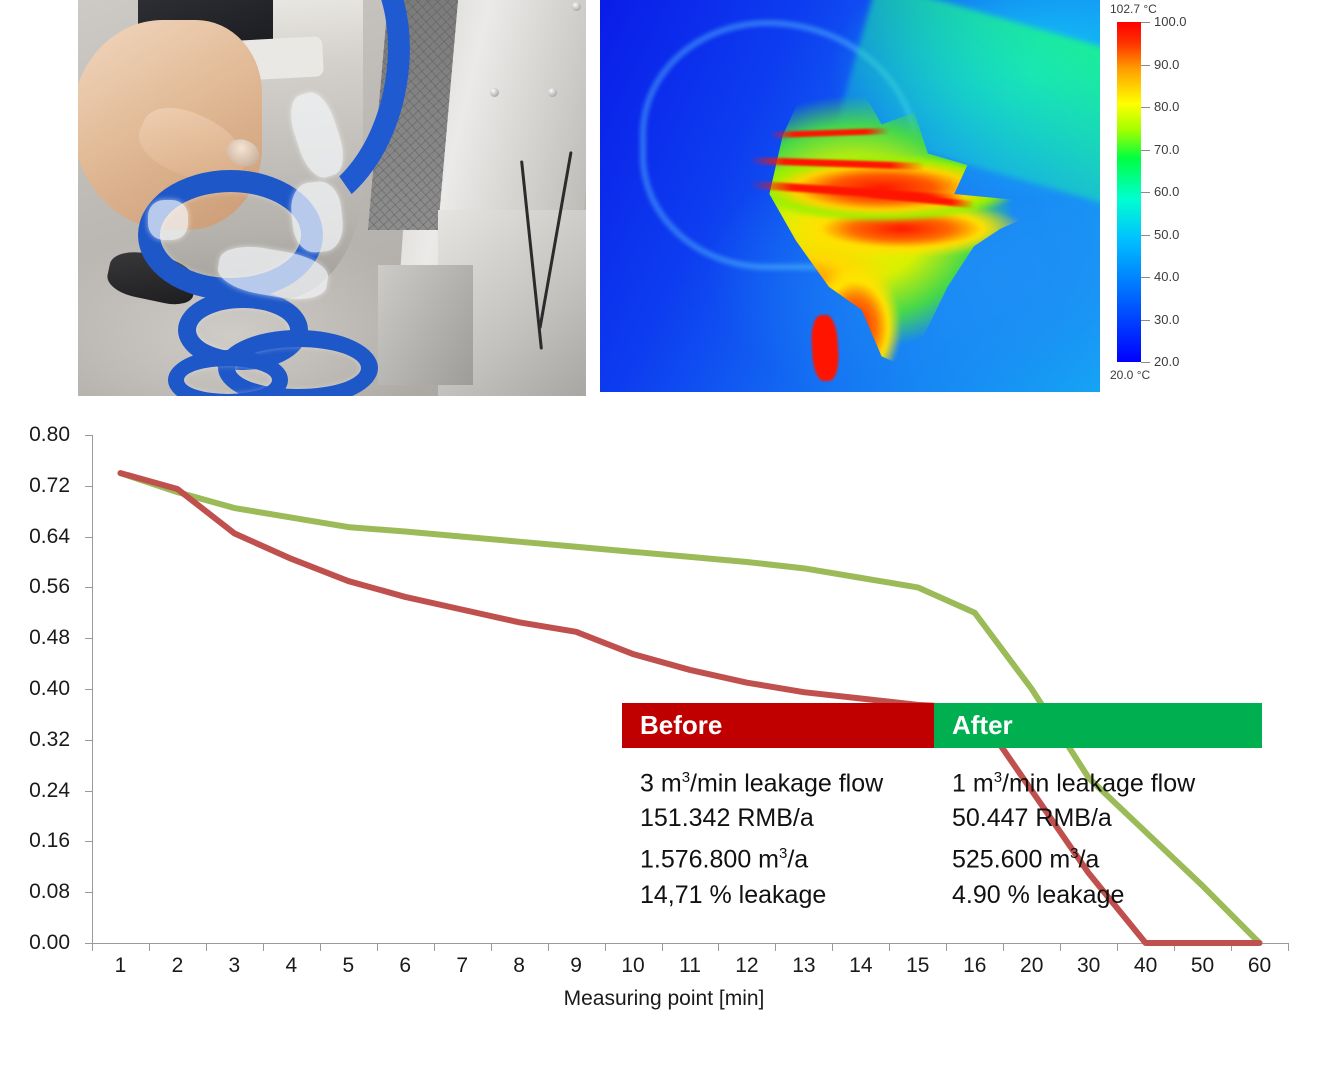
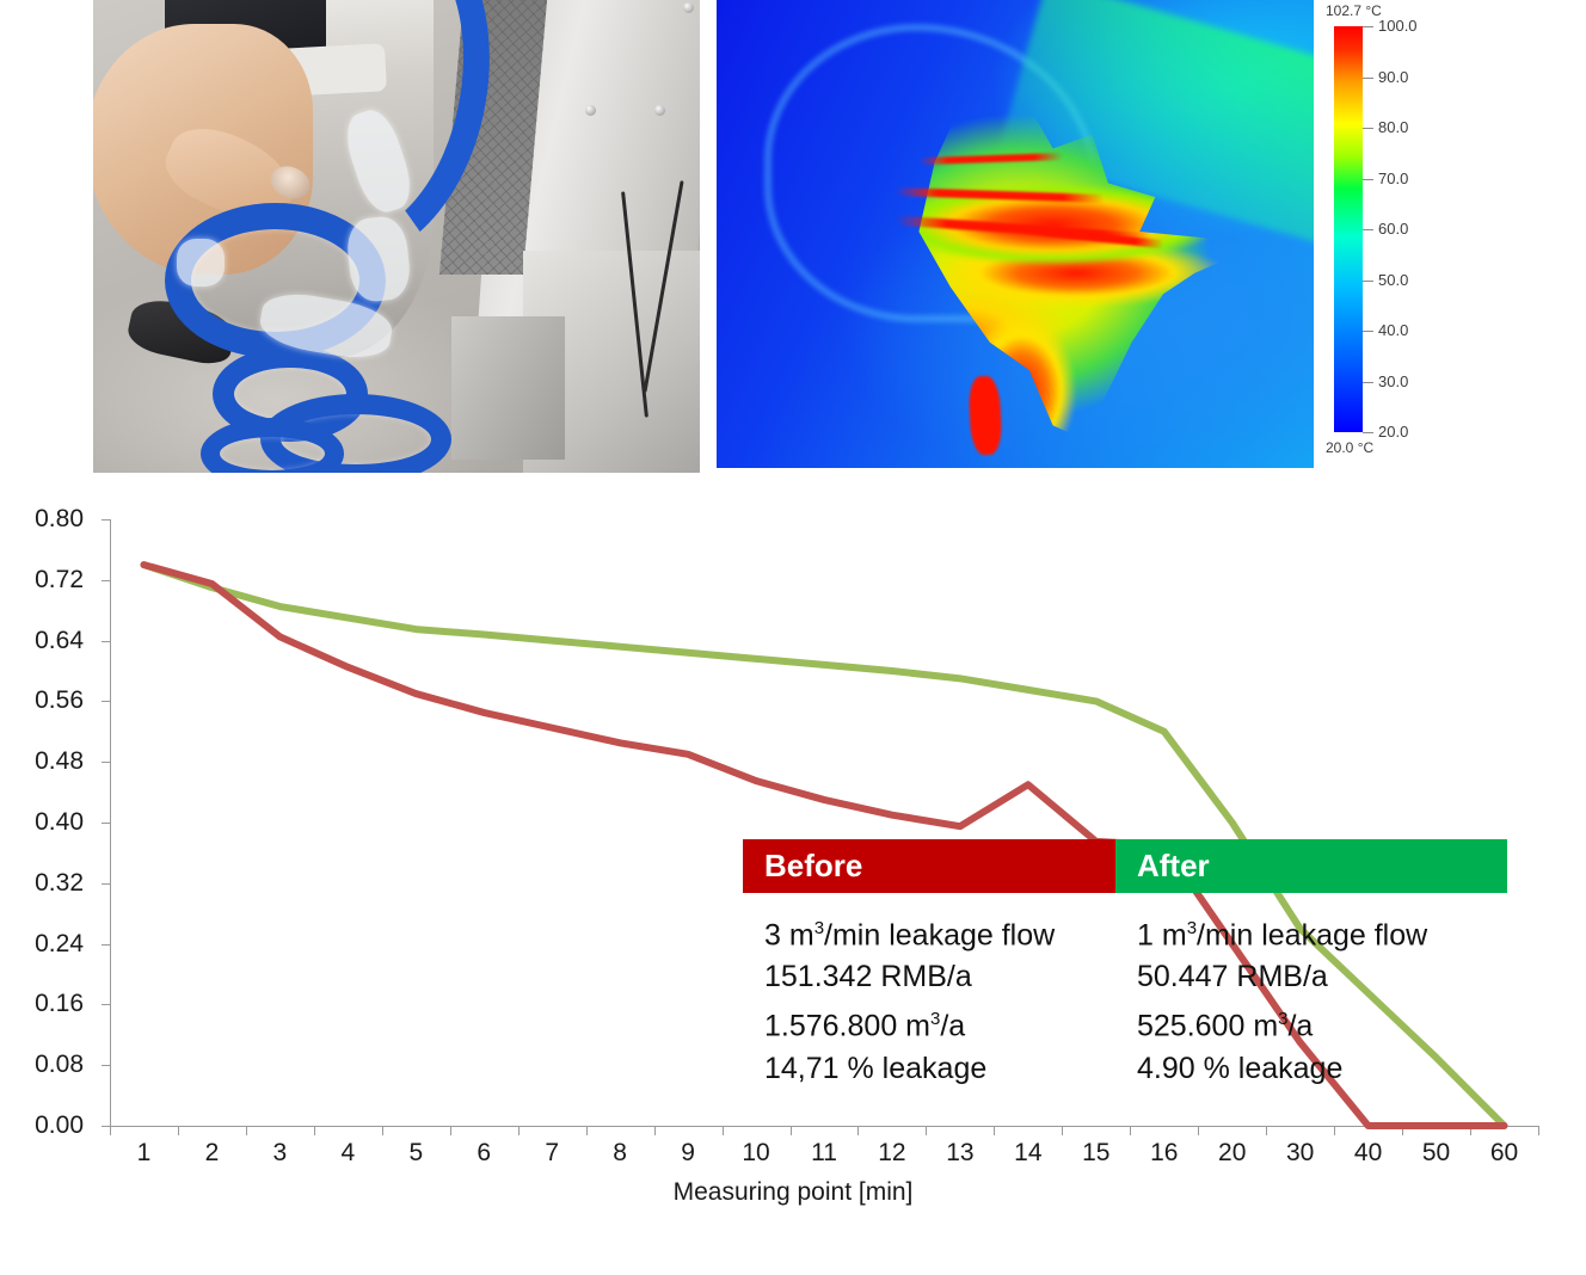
Before/14: 0.39 -> 0.45
